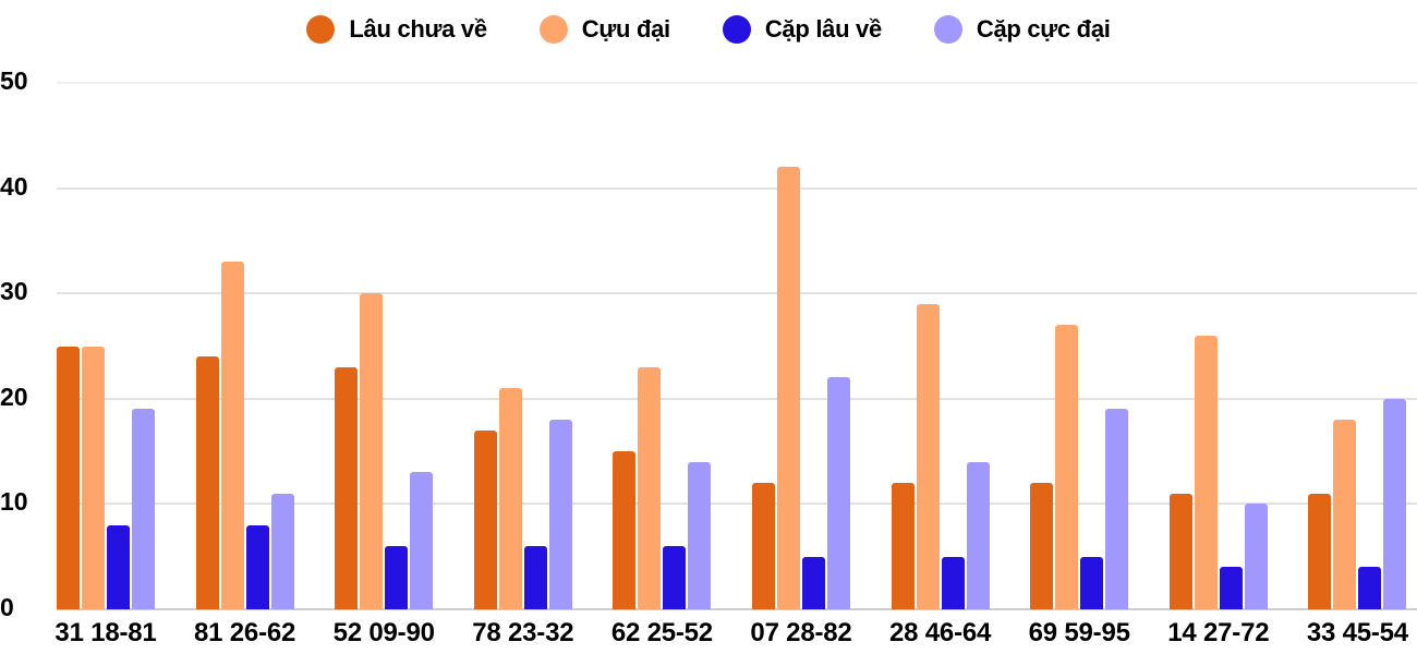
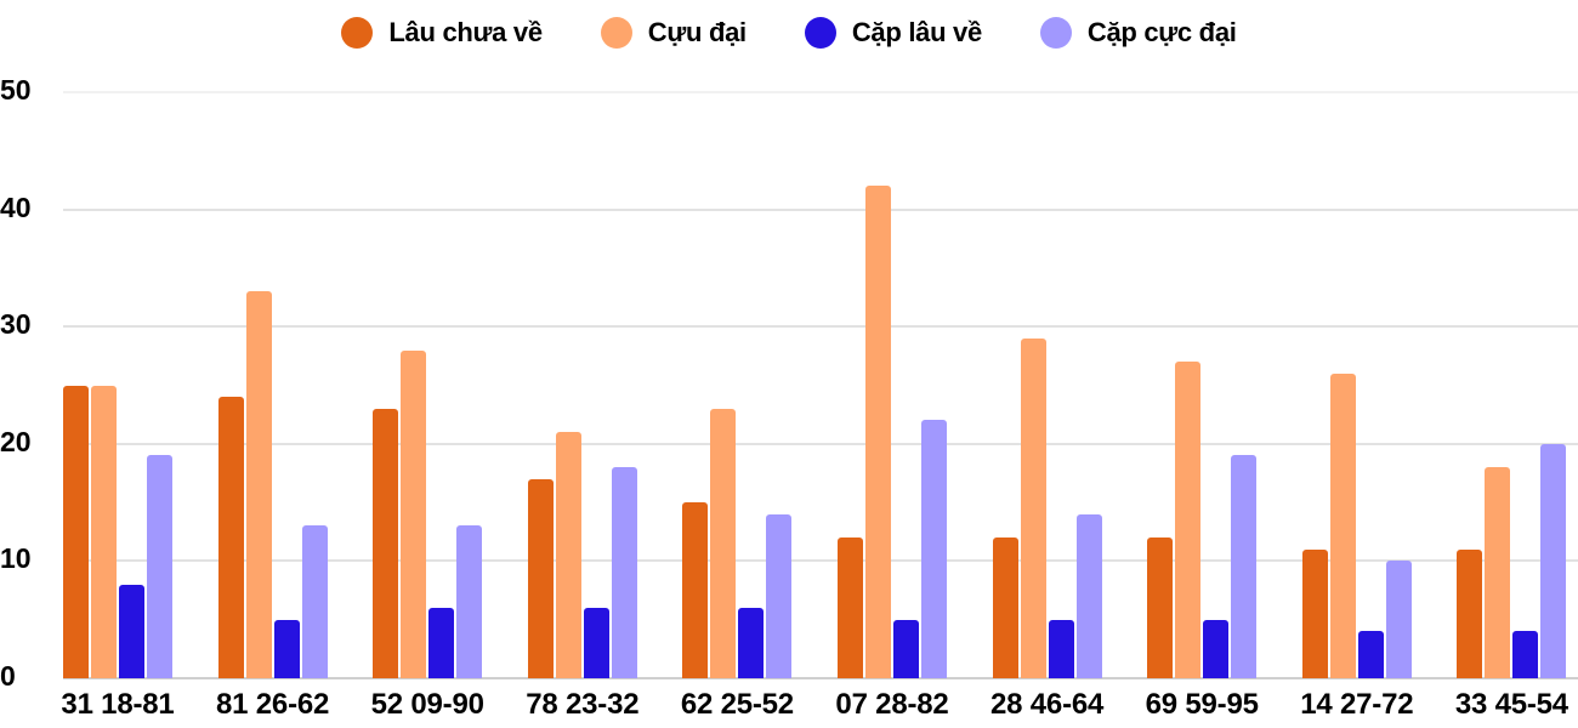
Cặp lâu về/81 26-62: 8 -> 5
Cặp cực đại/81 26-62: 11 -> 13
Cựu đại/52 09-90: 30 -> 28
